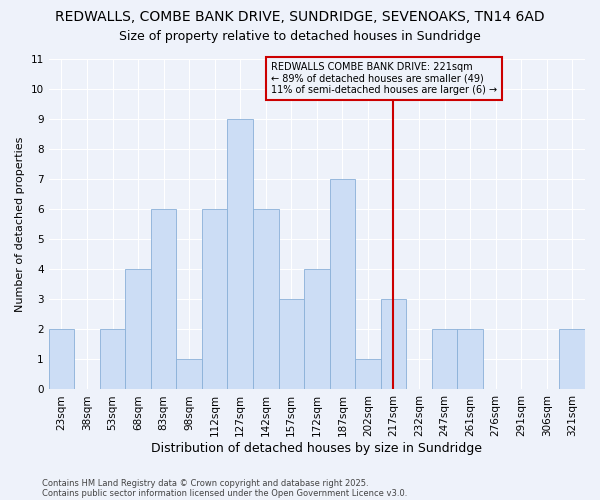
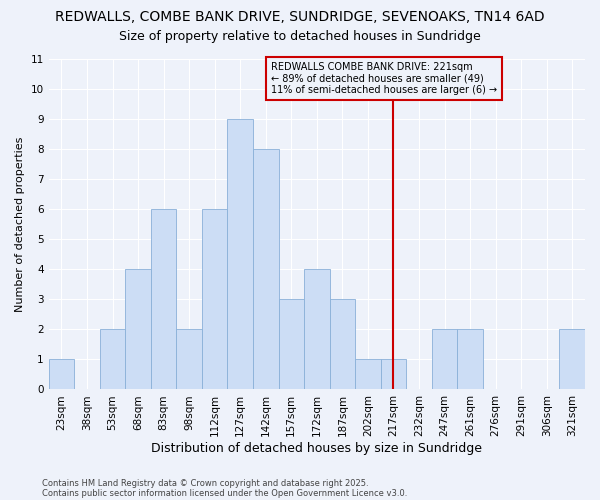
23sqm: 2 -> 1
98sqm: 1 -> 2
142sqm: 6 -> 8
187sqm: 7 -> 3
217sqm: 3 -> 1
